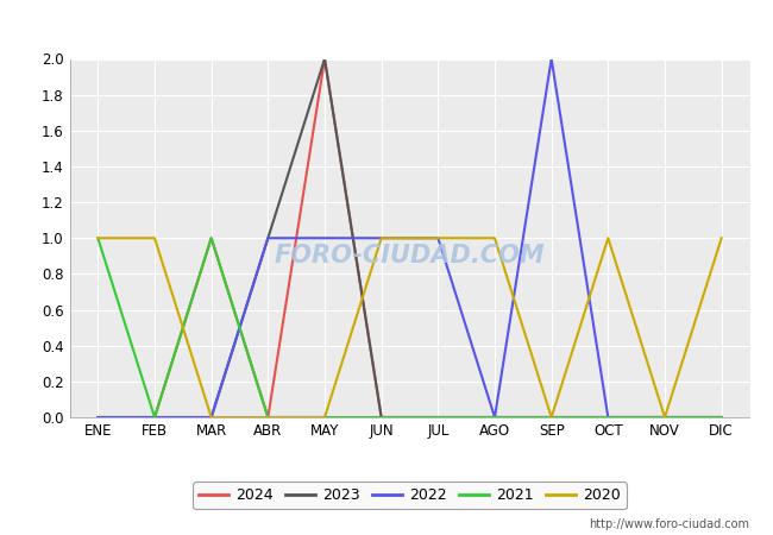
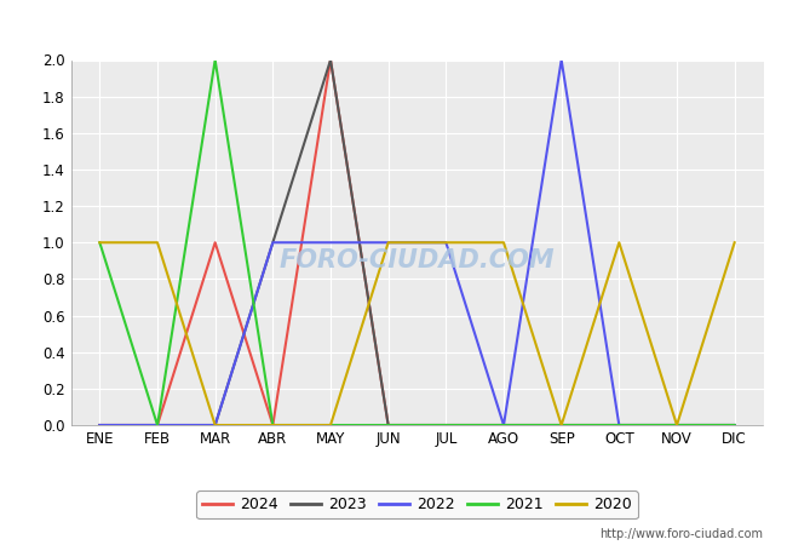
2021/MAR: 1 -> 2
